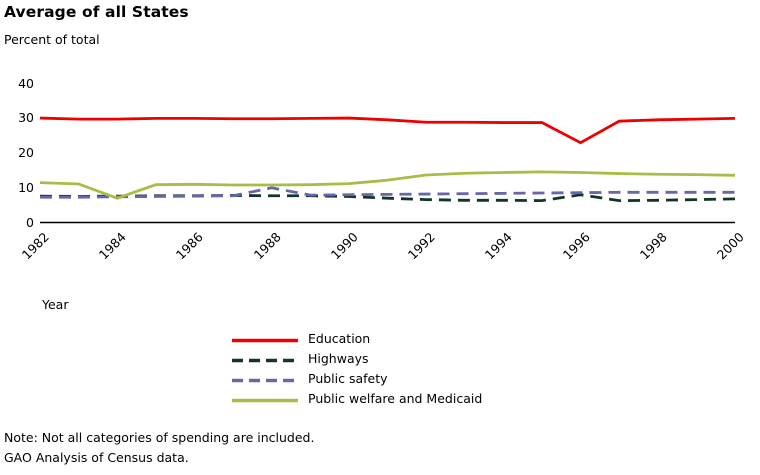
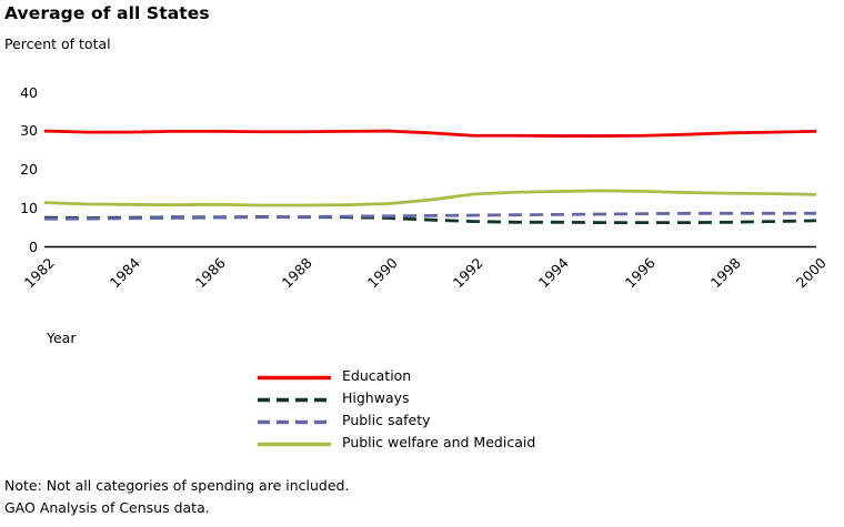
Public welfare and Medicaid/1984: 7 -> 11
Public safety/1988: 10 -> 8
Education/1996: 23 -> 29
Highways/1996: 8 -> 6
